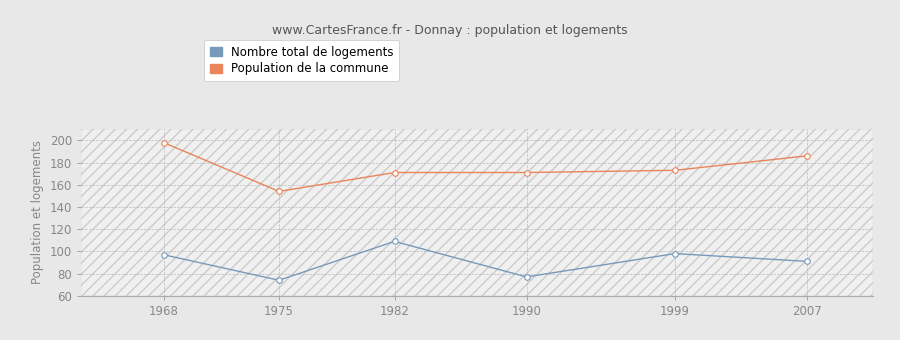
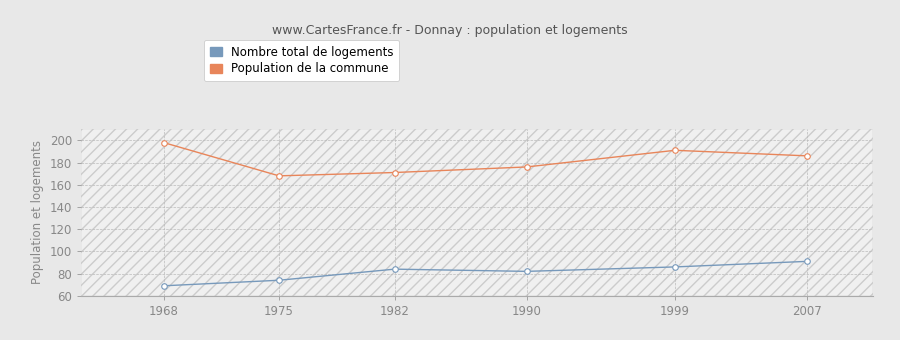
Nombre total de logements/1968: 97 -> 69
Population de la commune/1975: 154 -> 168
Nombre total de logements/1982: 109 -> 84
Nombre total de logements/1990: 77 -> 82
Population de la commune/1990: 171 -> 176
Nombre total de logements/1999: 98 -> 86
Population de la commune/1999: 173 -> 191
